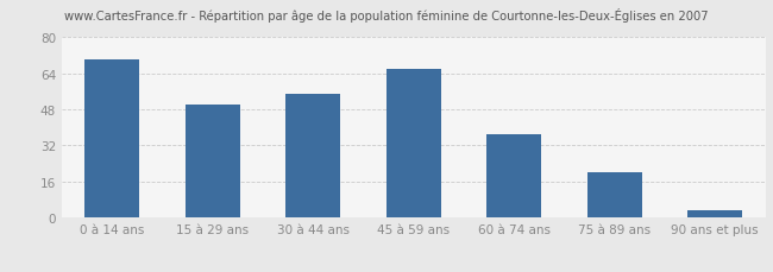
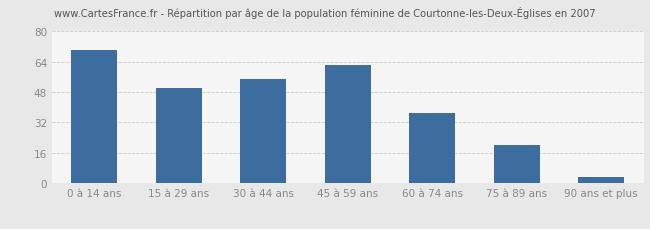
45 à 59 ans: 66 -> 62
